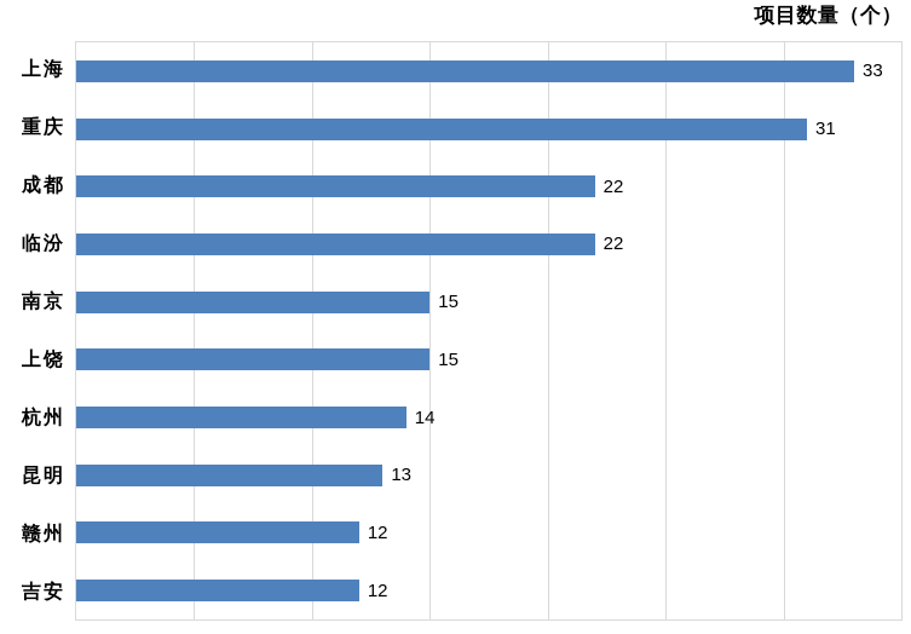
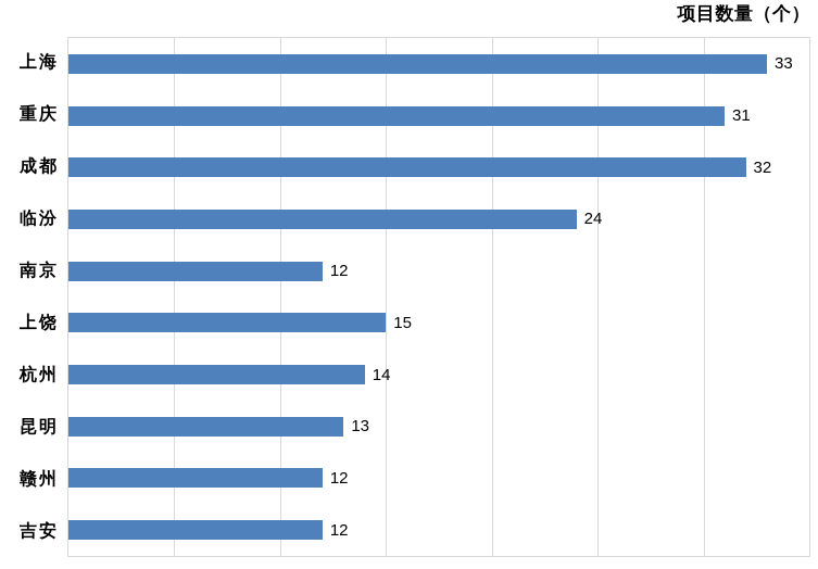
成都: 22 -> 32
临汾: 22 -> 24
南京: 15 -> 12
